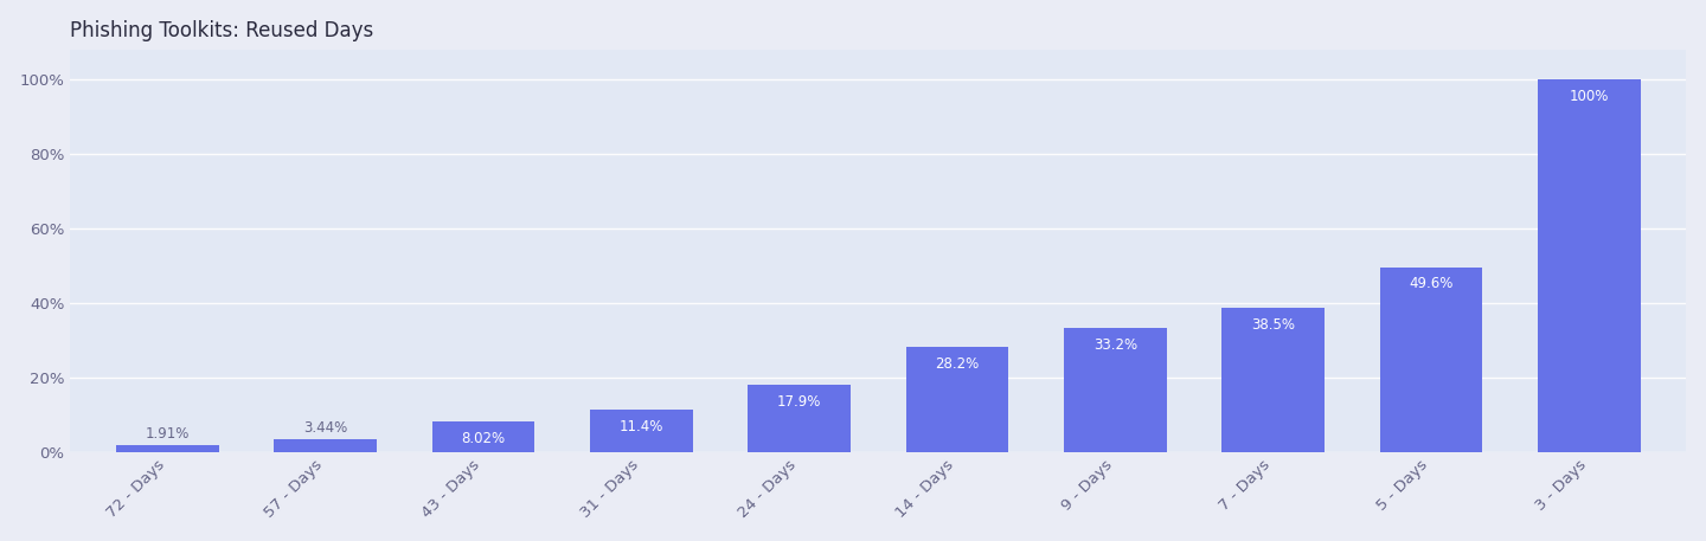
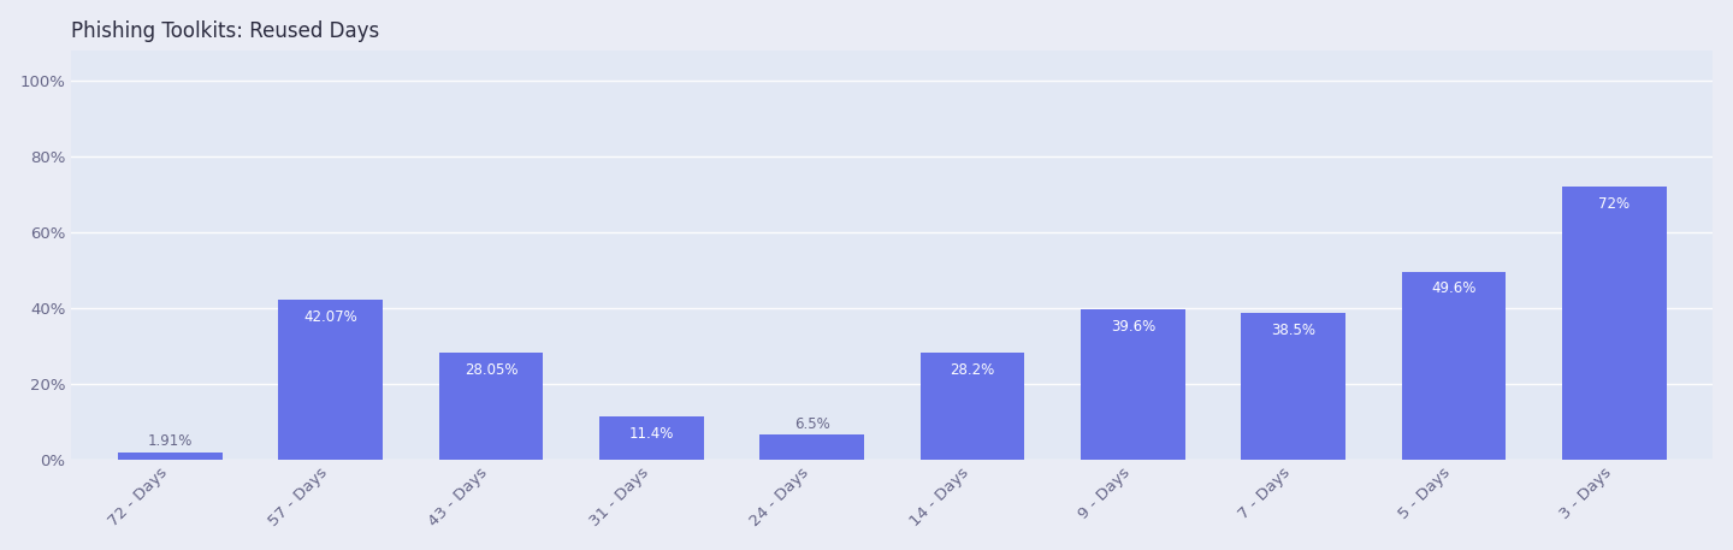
57 - Days: 3.44% -> 42.07%
43 - Days: 8.02% -> 28.05%
24 - Days: 17.9% -> 6.5%
9 - Days: 33.2% -> 39.6%
3 - Days: 100% -> 72%
